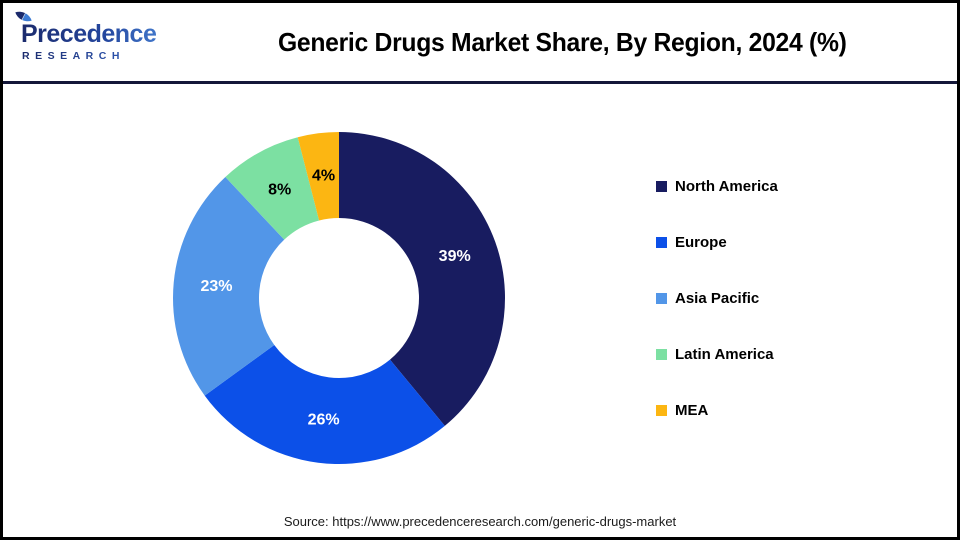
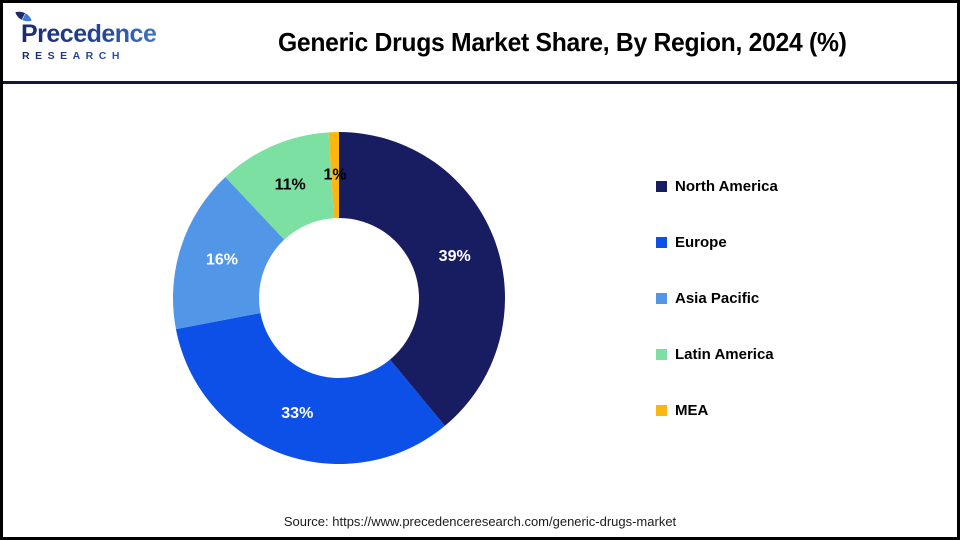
Europe: 26% -> 33%
Asia Pacific: 23% -> 16%
Latin America: 8% -> 11%
MEA: 4% -> 1%
